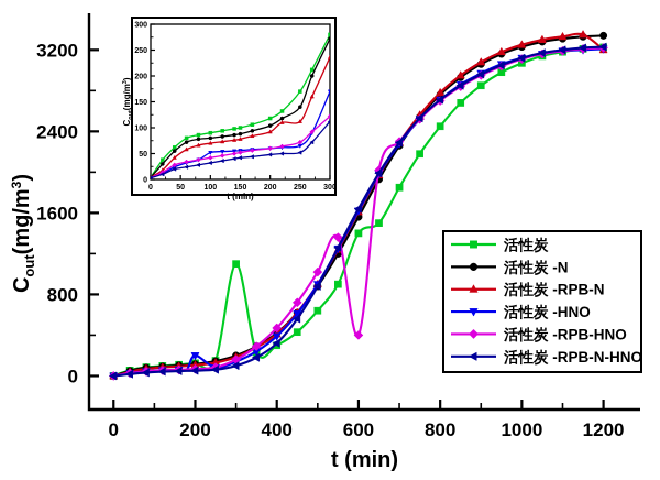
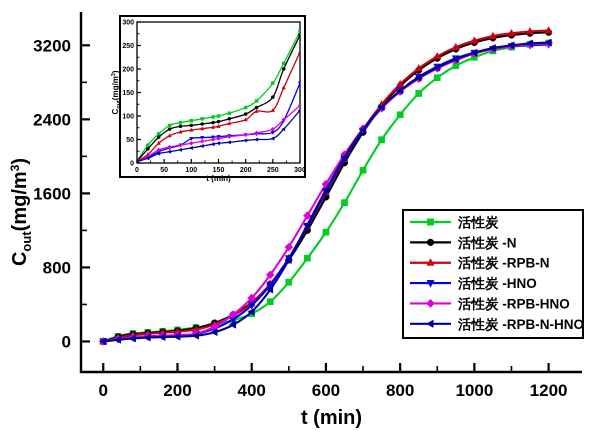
活性炭 -HNO/200: 200 -> 100
活性炭/300: 1100 -> 200
活性炭/600: 1400 -> 1200
活性炭 -RPB-HNO/600: 400 -> 1700
活性炭 -RPB-N/1200: 3200 -> 3400
